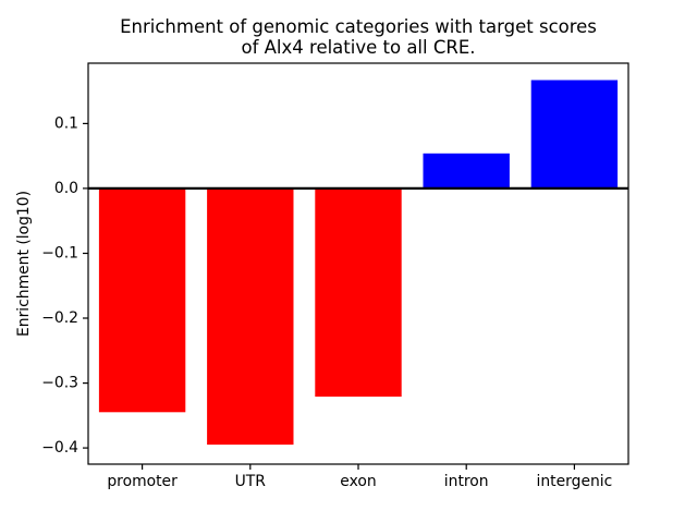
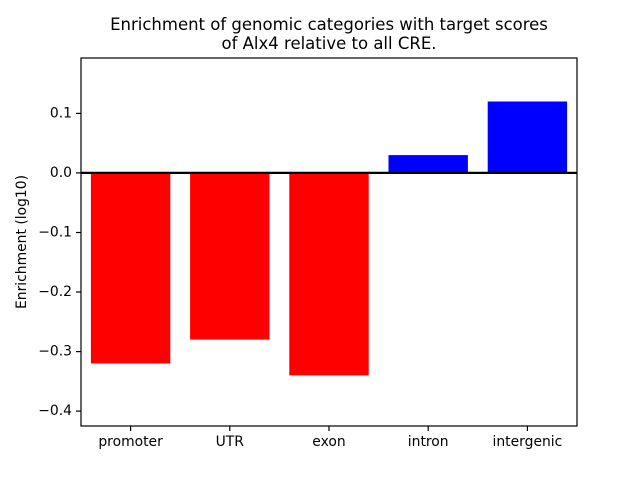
promoter: -0.34 -> -0.32
UTR: -0.40 -> -0.28
exon: -0.32 -> -0.34
intron: 0.05 -> 0.03
intergenic: 0.17 -> 0.12
